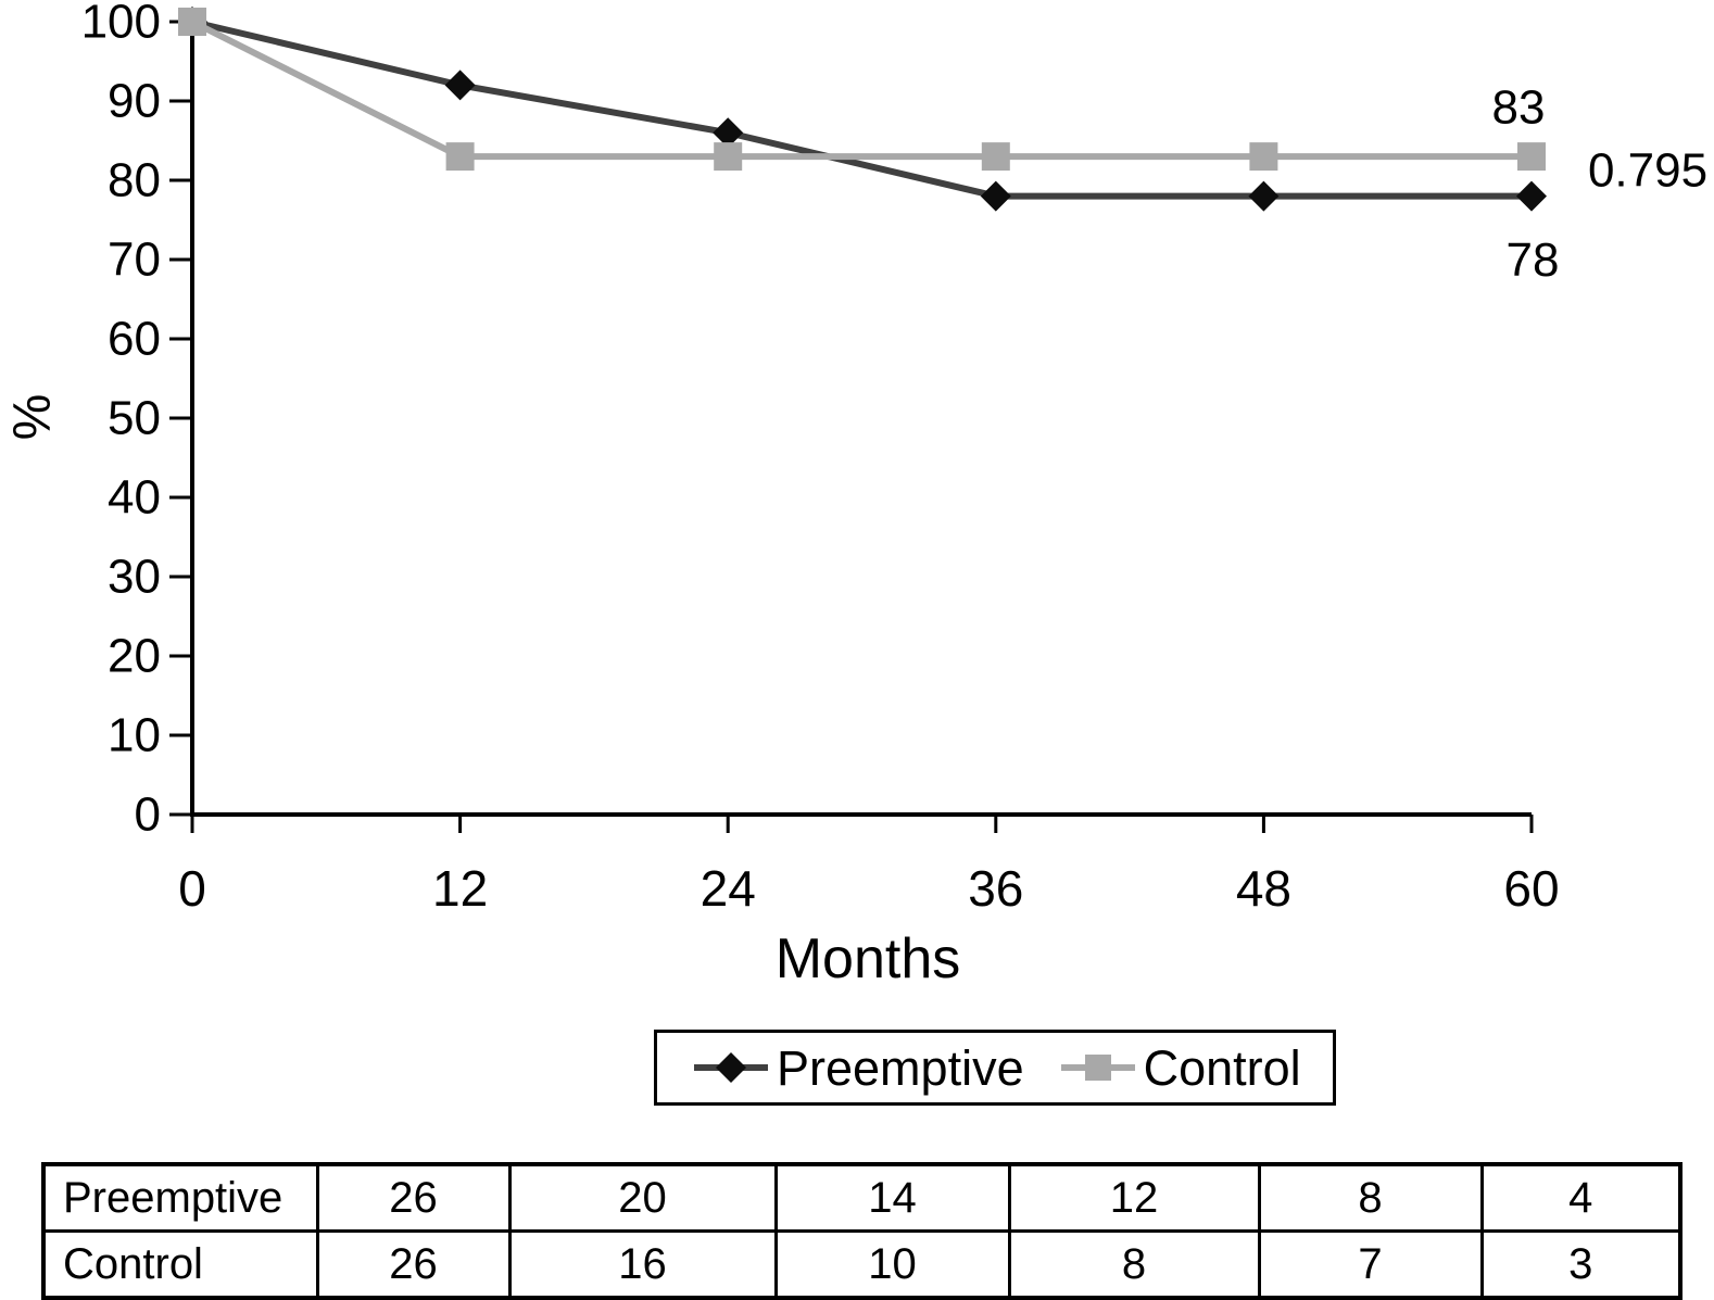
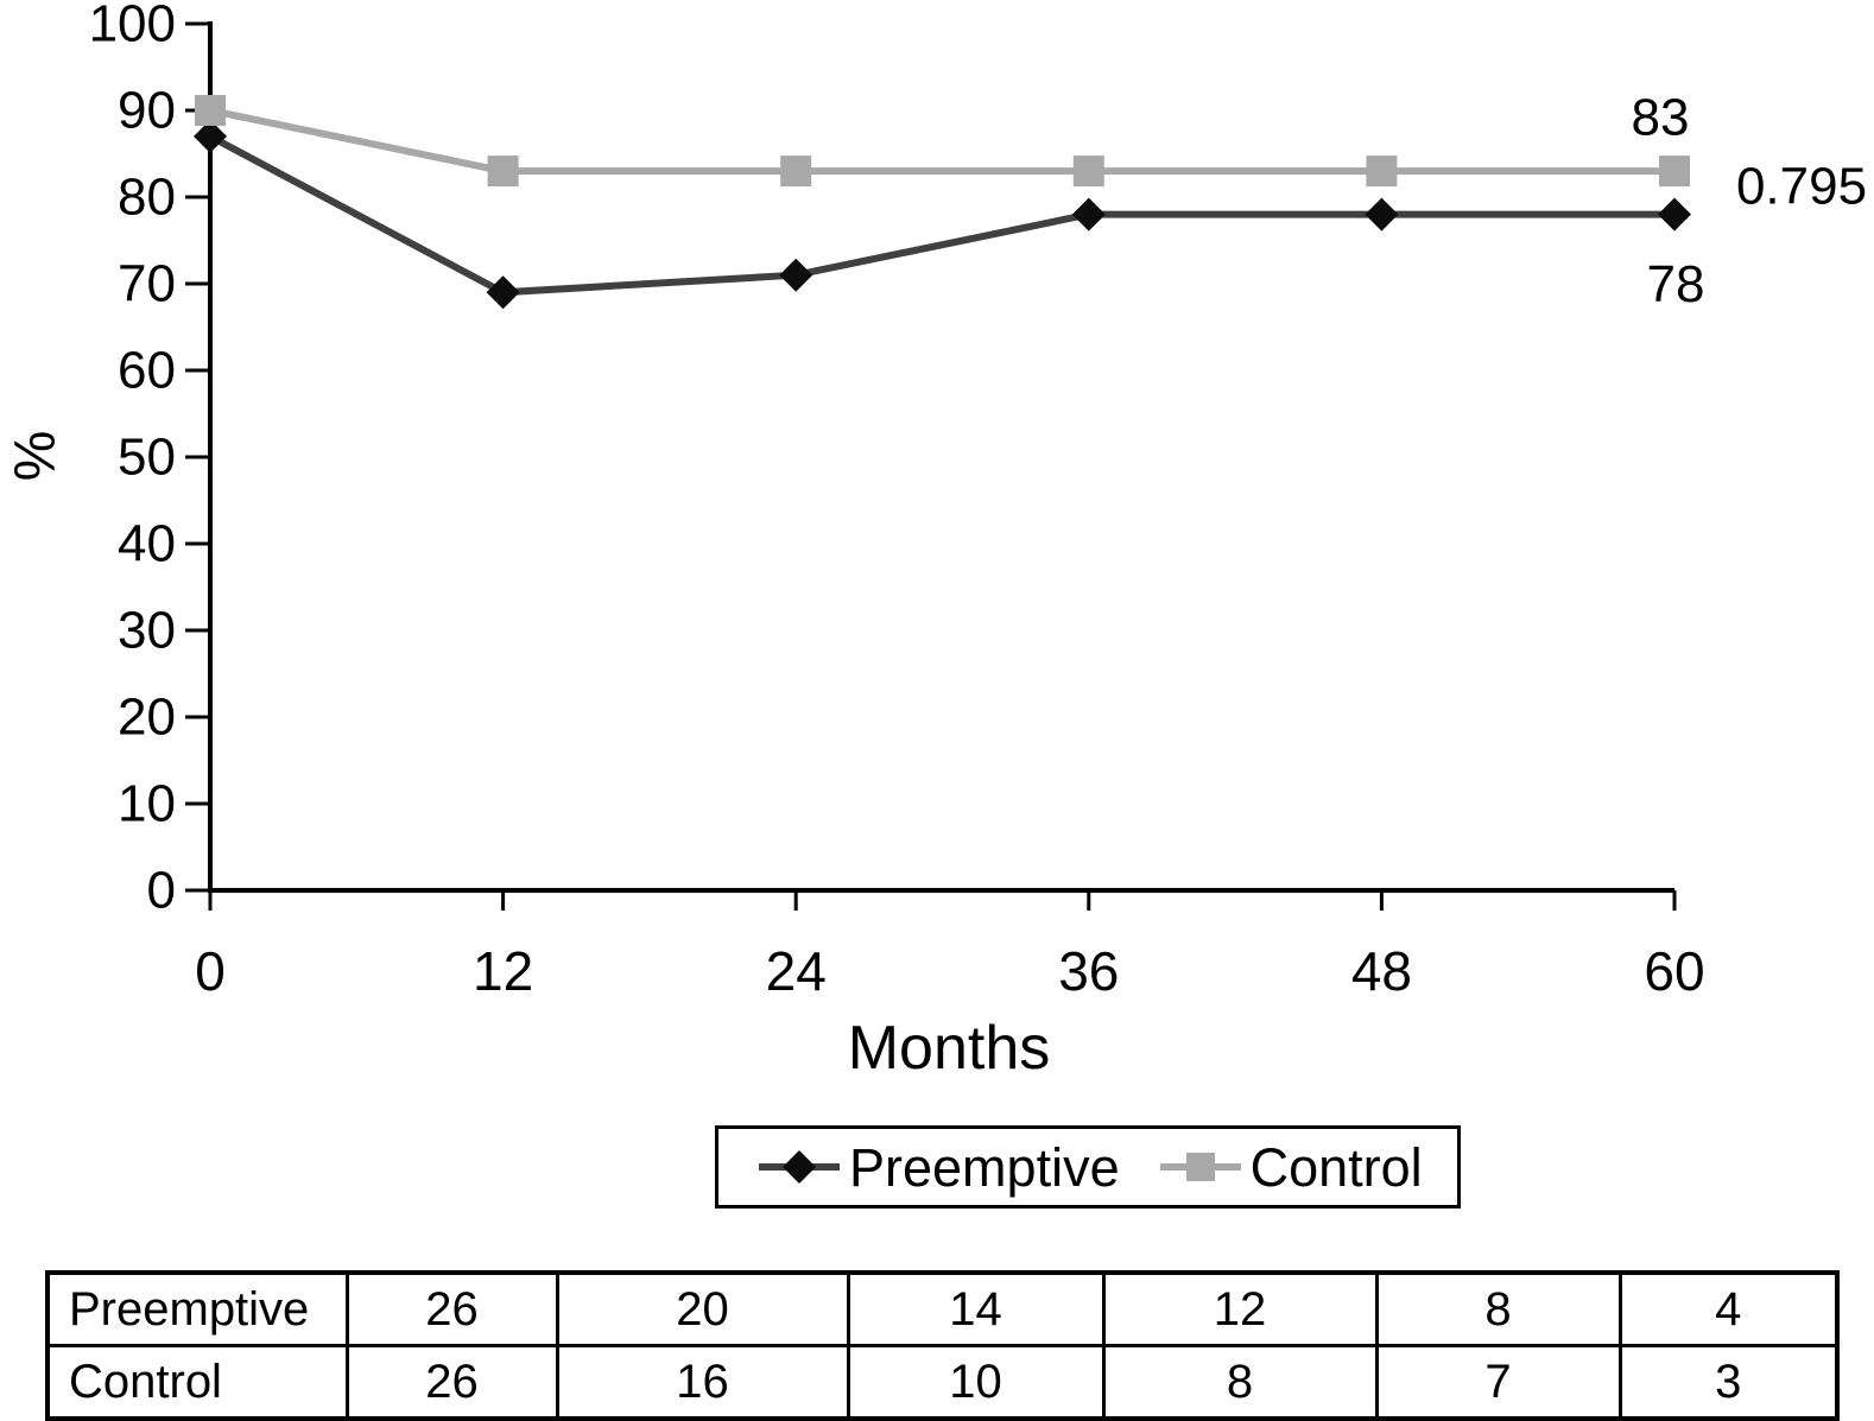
Preemptive/0: 100 -> 87
Control/0: 100 -> 90
Preemptive/12: 92 -> 69
Preemptive/24: 86 -> 71
